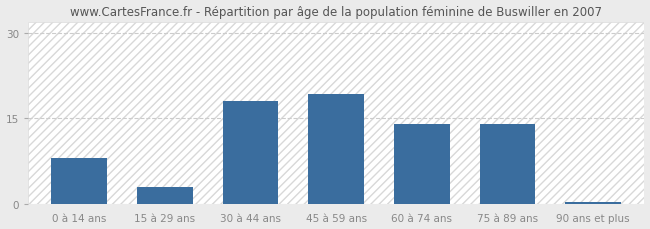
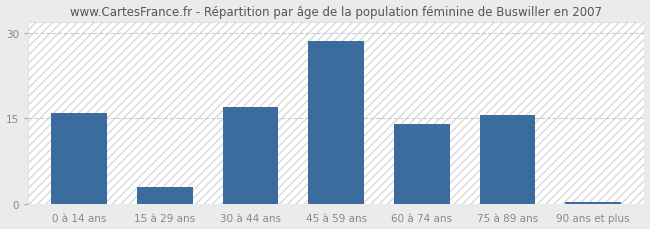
0 à 14 ans: 8.0 -> 16.0
30 à 44 ans: 18.0 -> 17.0
45 à 59 ans: 19.2 -> 28.5
75 à 89 ans: 14.0 -> 15.5
